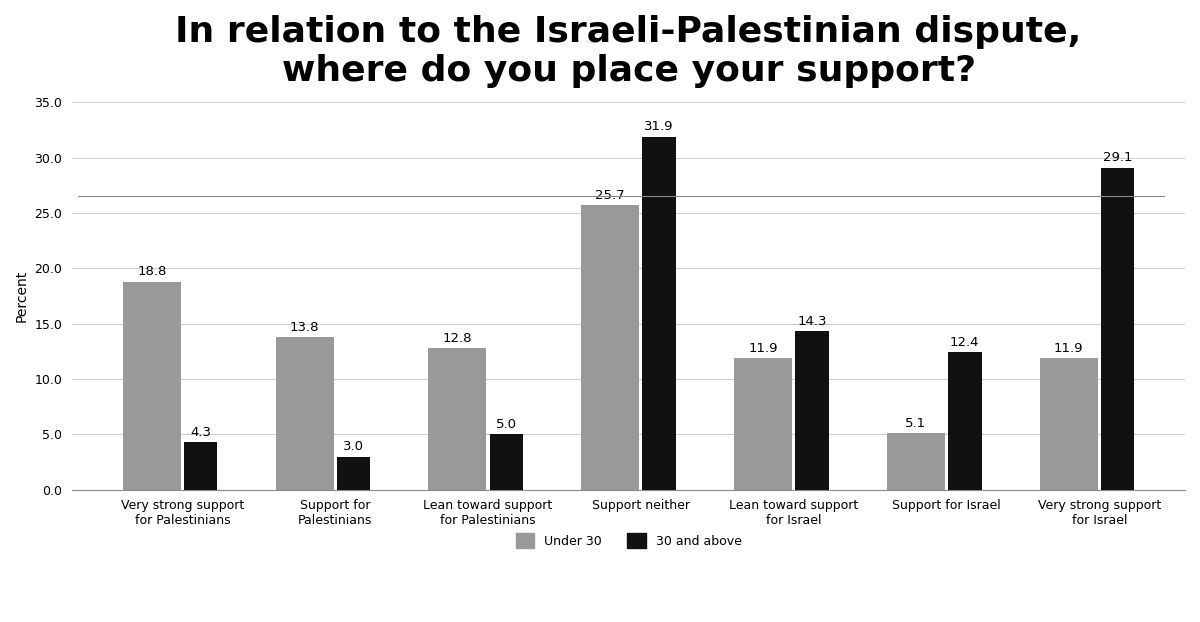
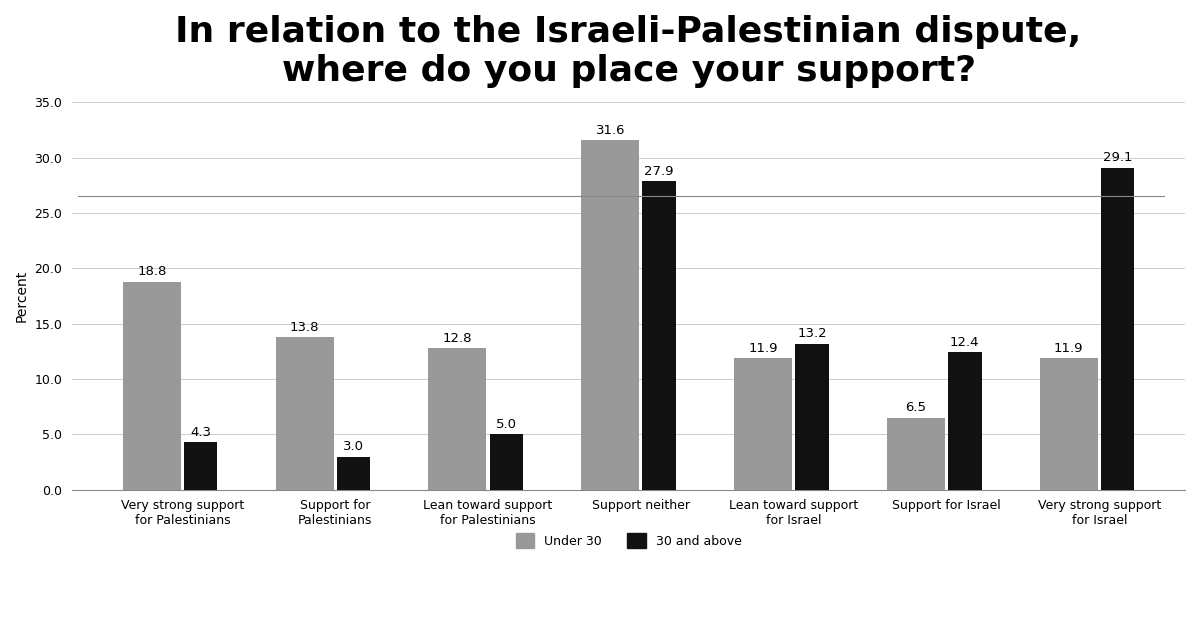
Under 30/Support neither: 25.7 -> 31.6
30 and above/Support neither: 31.9 -> 27.9
30 and above/Lean toward support for Israel: 14.3 -> 13.2
Under 30/Support for Israel: 5.1 -> 6.5
